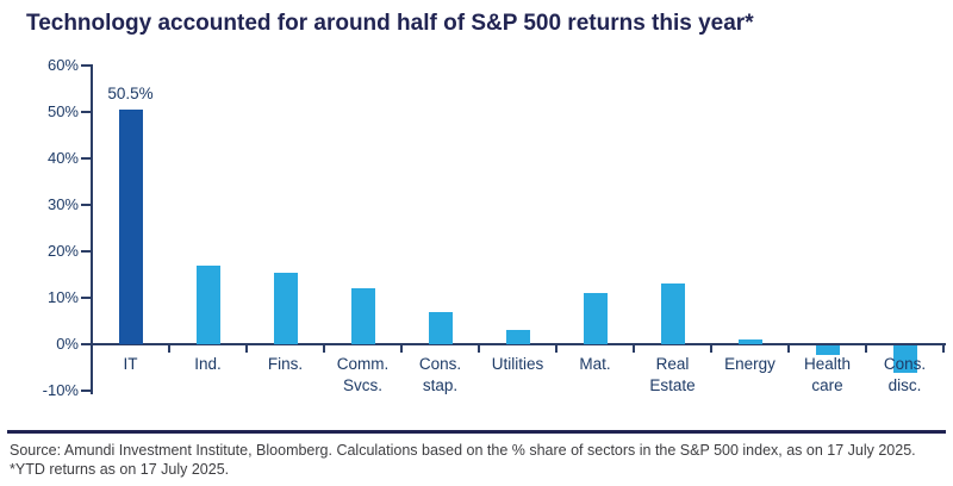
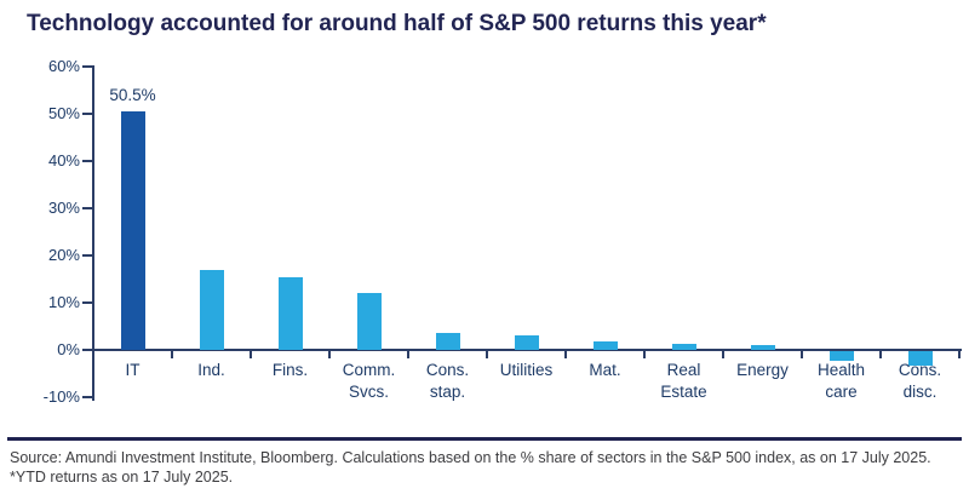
Cons. stap.: 7% -> 4%
Mat.: 11% -> 2%
Real Estate: 13% -> 1%
Cons. disc.: -6% -> -3%
